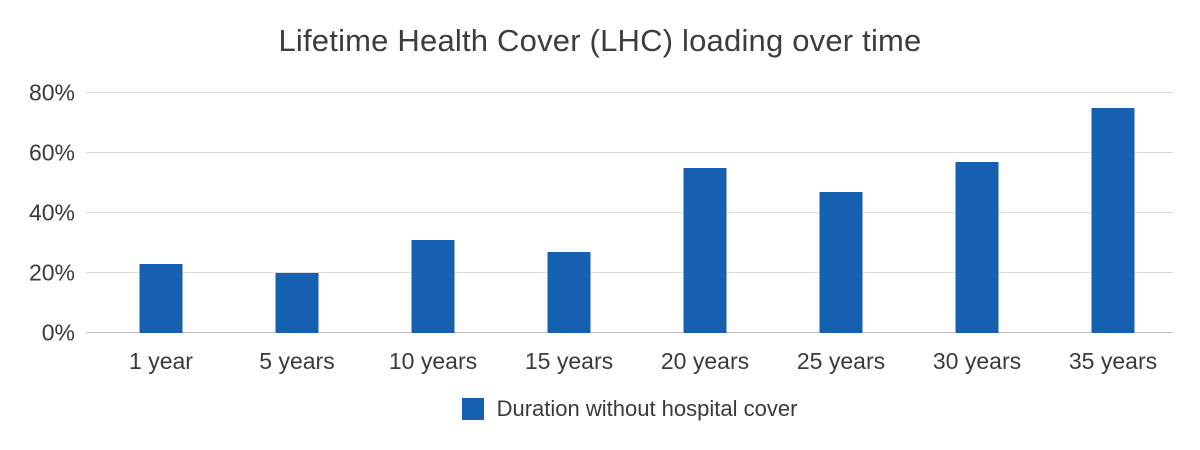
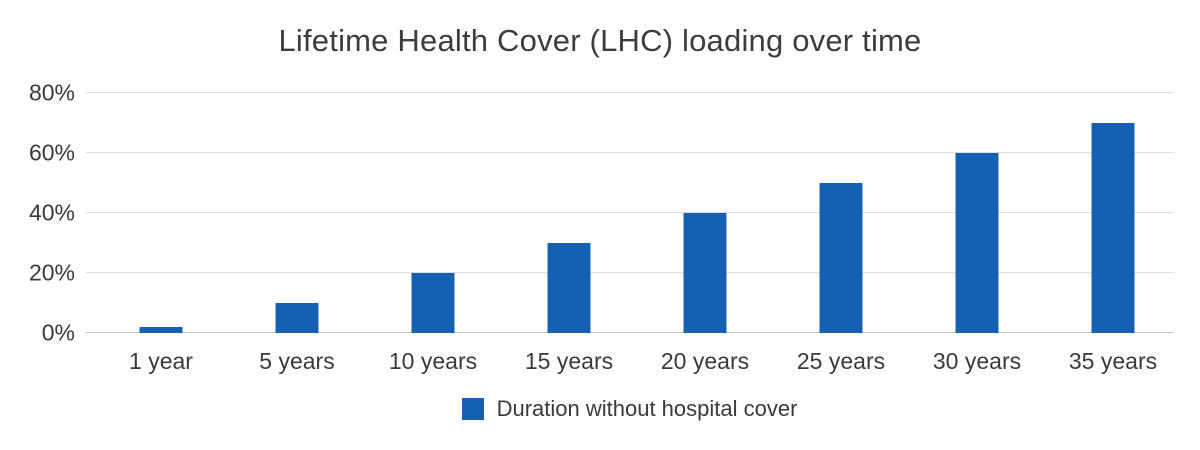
1 year: 23% -> 2%
5 years: 20% -> 10%
10 years: 31% -> 20%
15 years: 27% -> 30%
20 years: 55% -> 40%
25 years: 47% -> 50%
30 years: 57% -> 60%
35 years: 75% -> 70%
